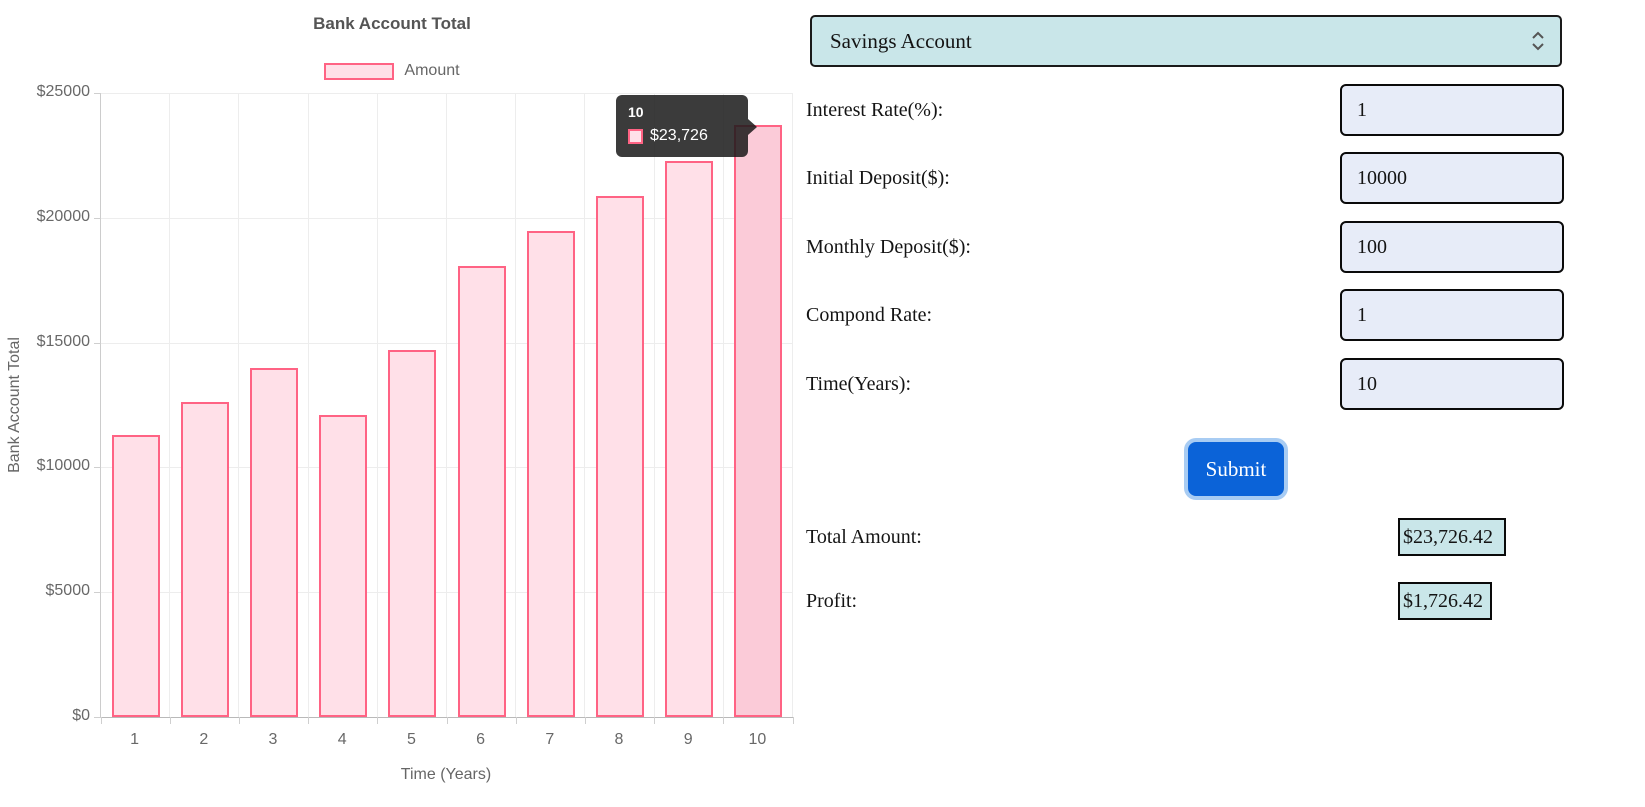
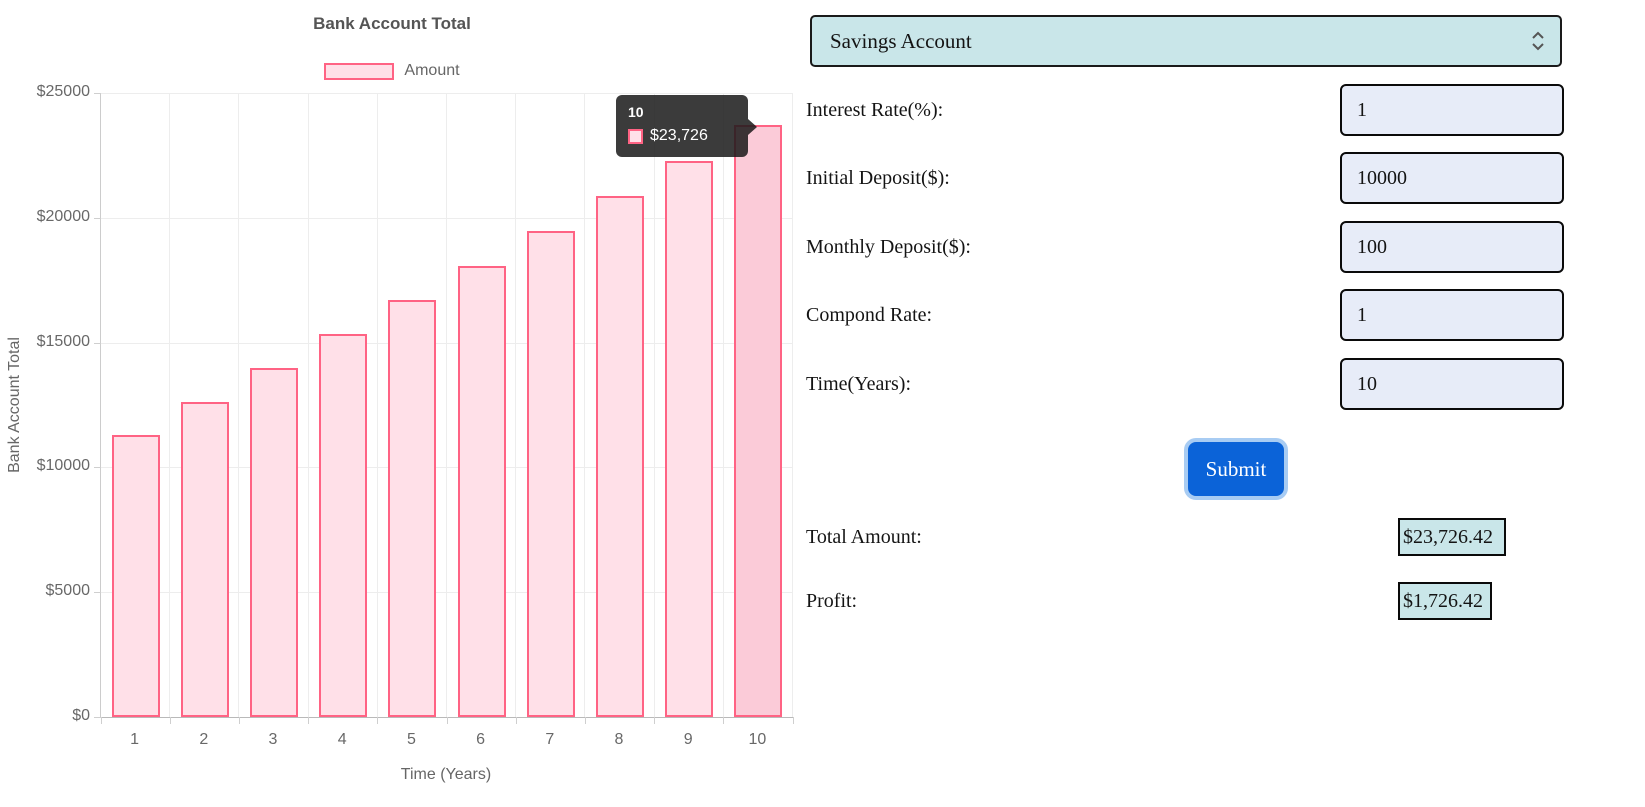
4: $12100 -> $15300
5: $14700 -> $16700
